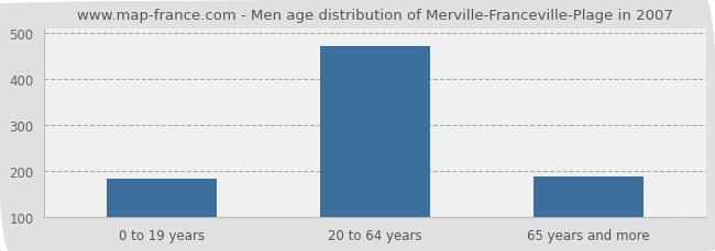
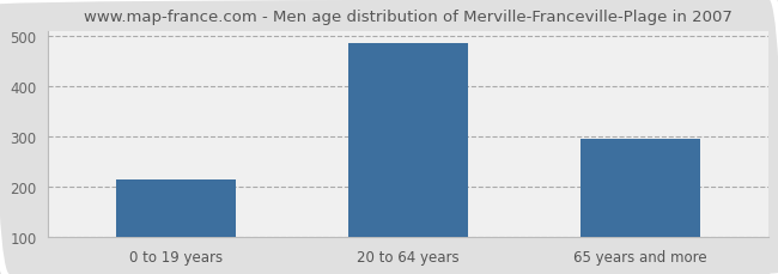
0 to 19 years: 184 -> 215
20 to 64 years: 470 -> 485
65 years and more: 187 -> 295
